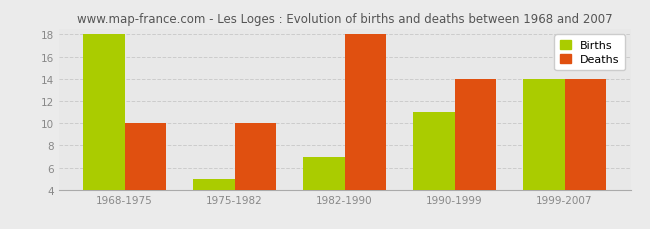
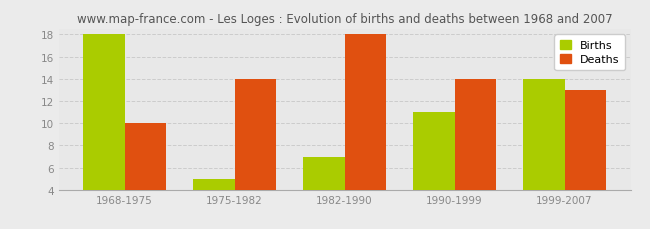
Deaths/1975-1982: 10 -> 14
Deaths/1999-2007: 14 -> 13
